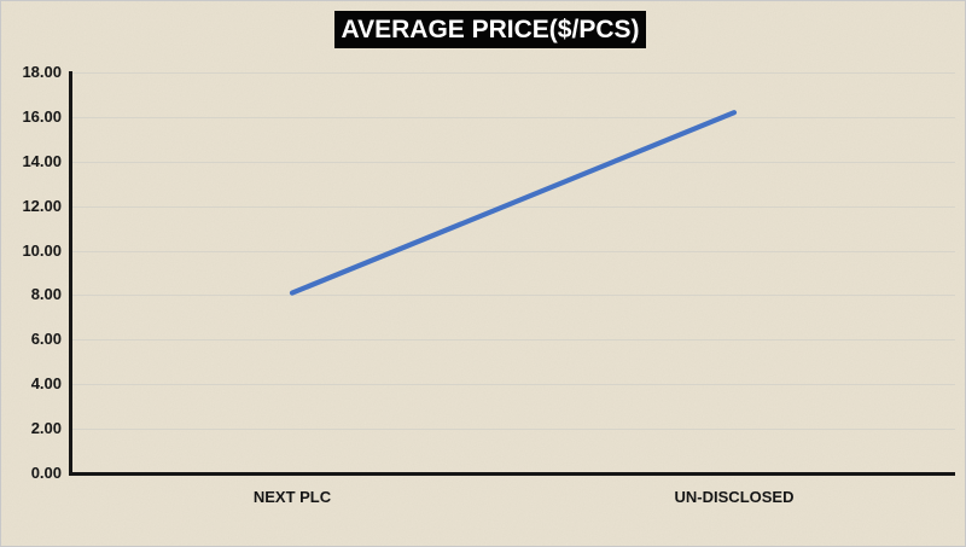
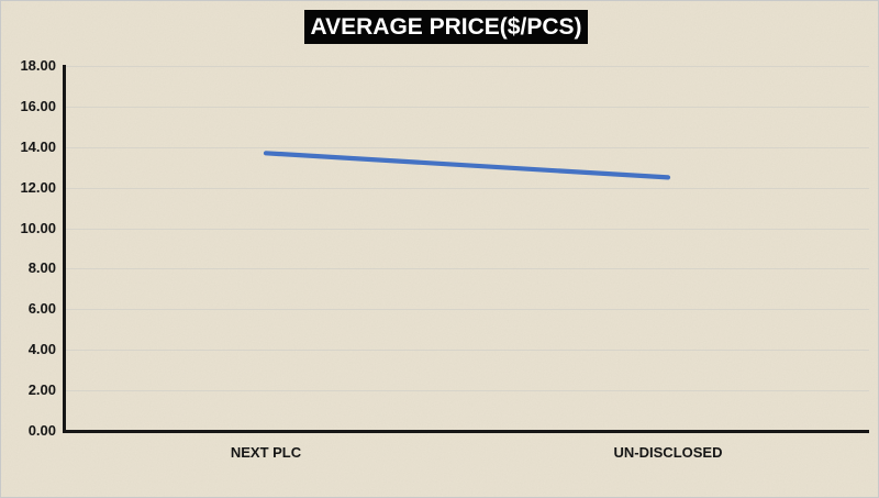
NEXT PLC: 8.1 -> 13.7
UN-DISCLOSED: 16.2 -> 12.5
